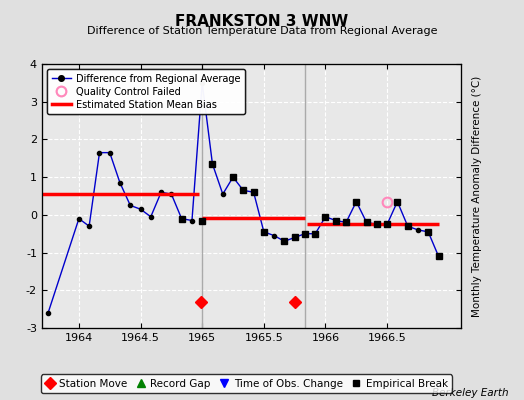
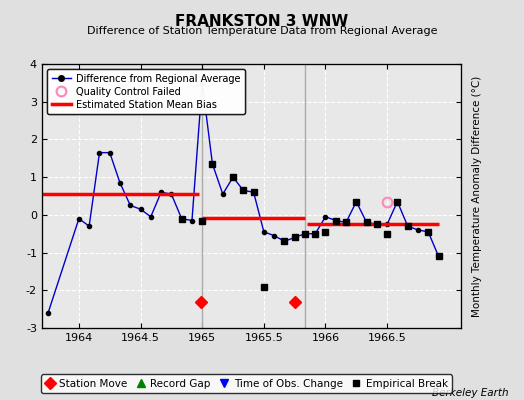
Empirical Break/1965.5: -0.45 -> -1.90
Empirical Break/1966: -0.05 -> -0.45
Empirical Break/1966.5: -0.25 -> -0.50
